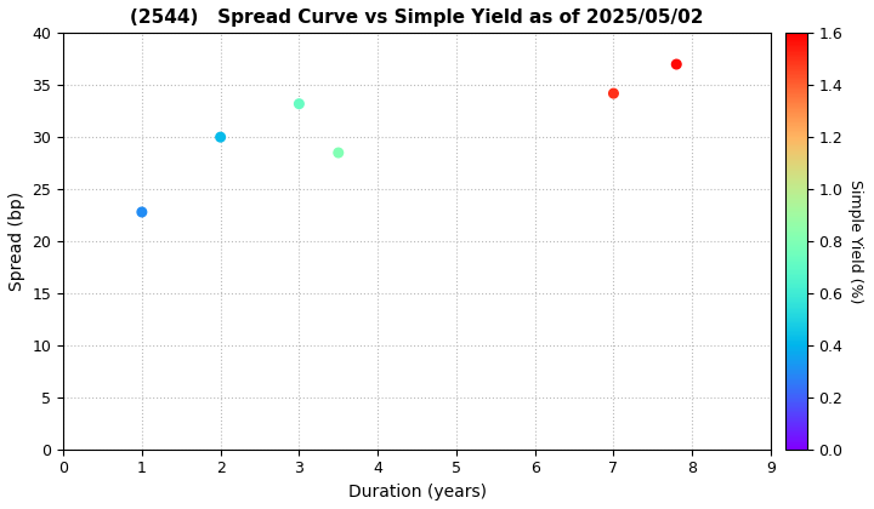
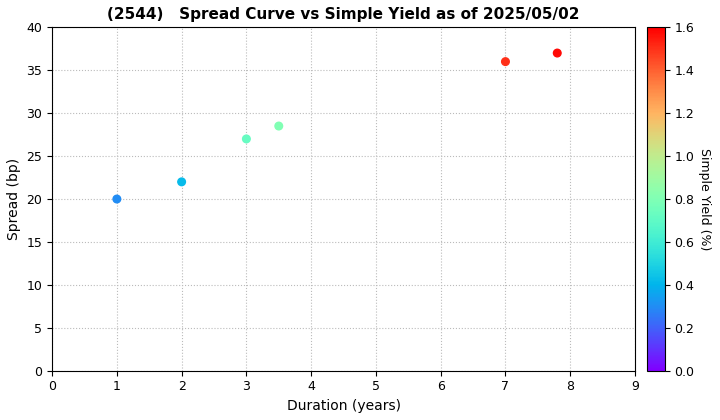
1: 22.8 -> 20.0
2: 30.0 -> 22.0
3: 33.2 -> 27.0
7: 34.2 -> 36.0
